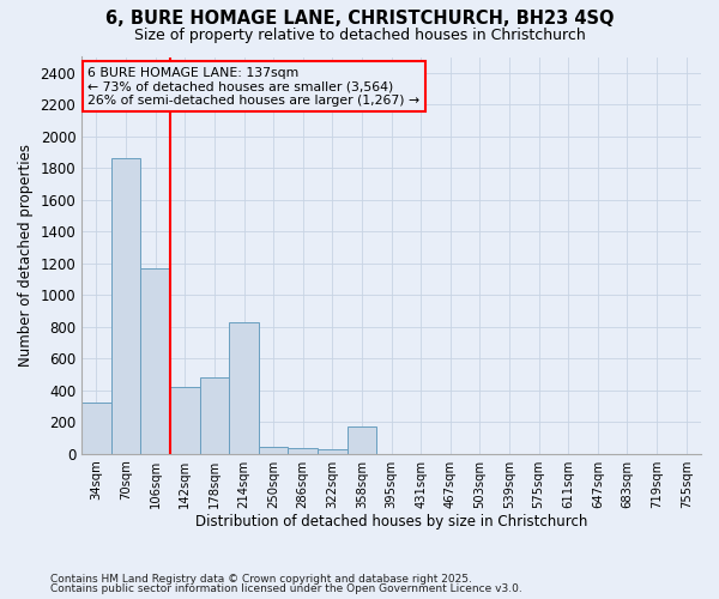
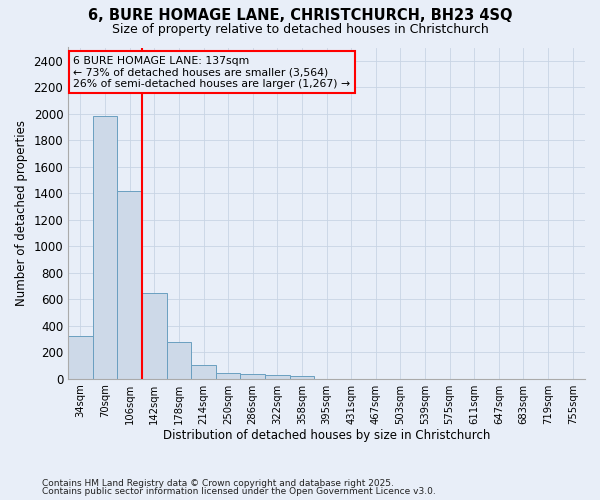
70sqm: 1860 -> 1980
106sqm: 1170 -> 1420
142sqm: 420 -> 650
178sqm: 480 -> 280
214sqm: 830 -> 100
358sqm: 170 -> 20
